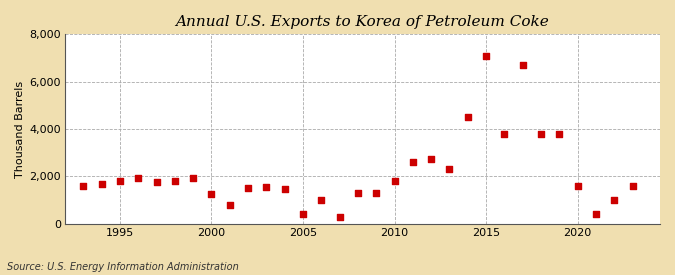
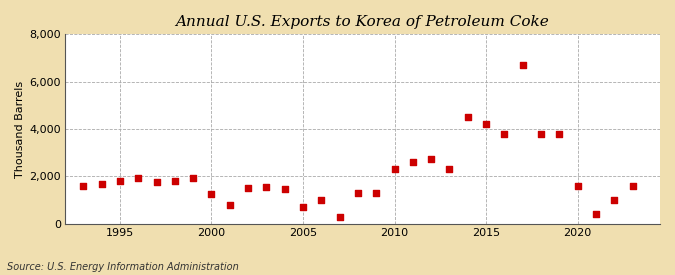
2005: 400 -> 700
2010: 1,800 -> 2,300
2015: 7,100 -> 4,200
